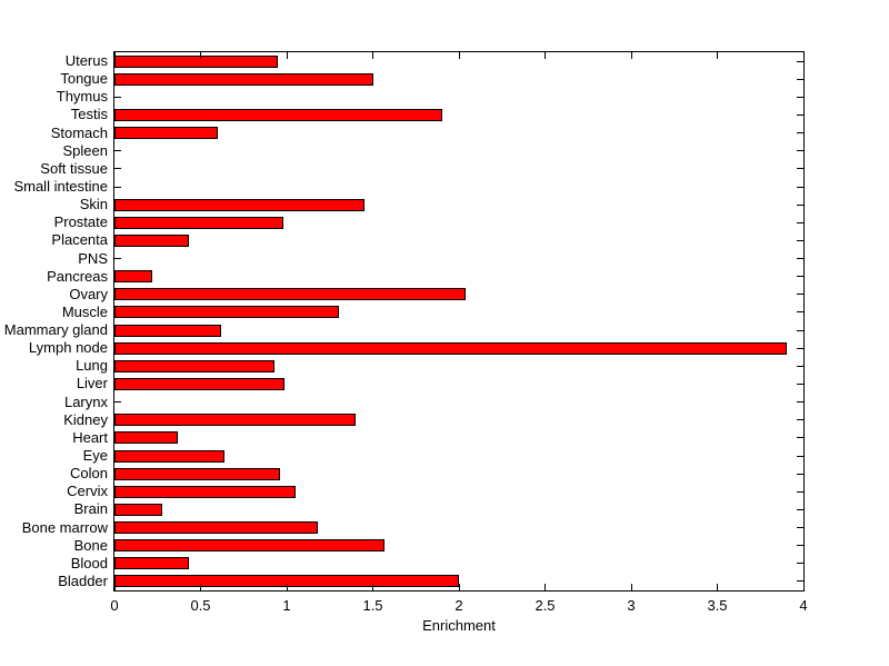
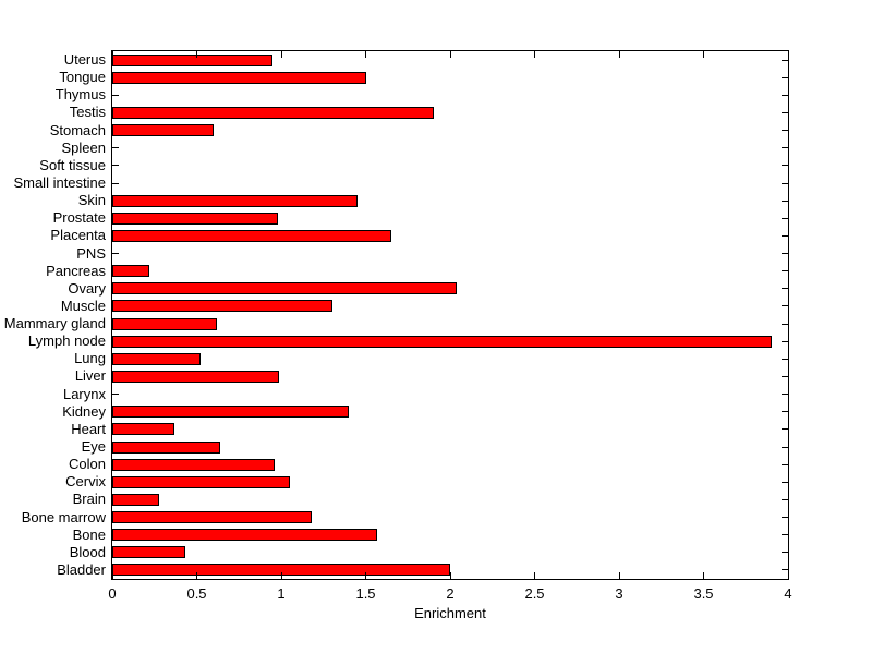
Placenta: 0.43 -> 1.65
Lung: 0.93 -> 0.52
